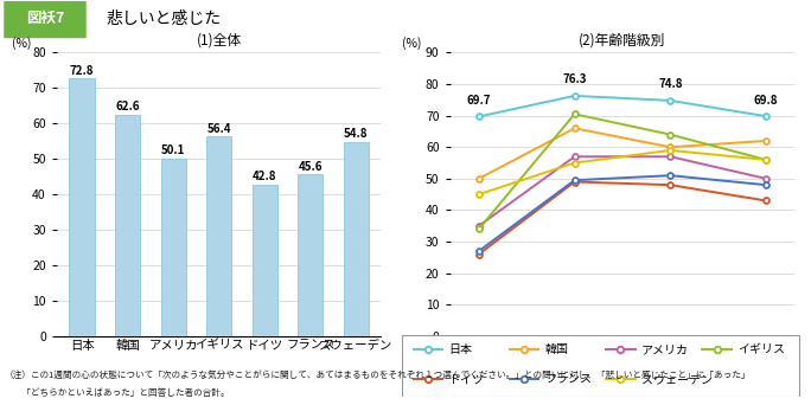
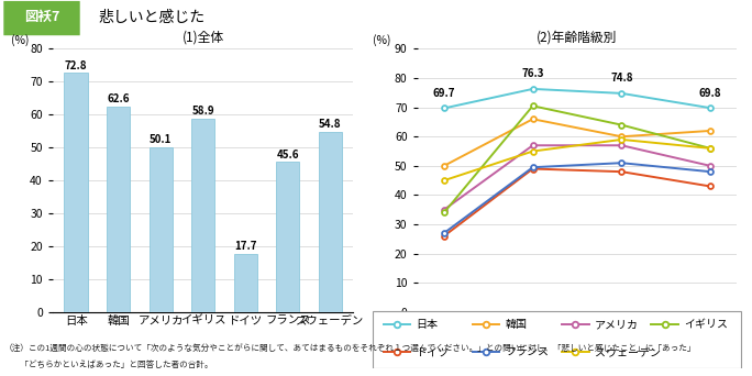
(1)全体/イギリス: 56.4 -> 58.9
(1)全体/ドイツ: 42.8 -> 17.7
